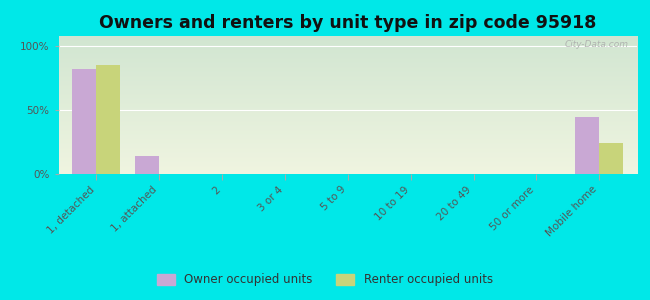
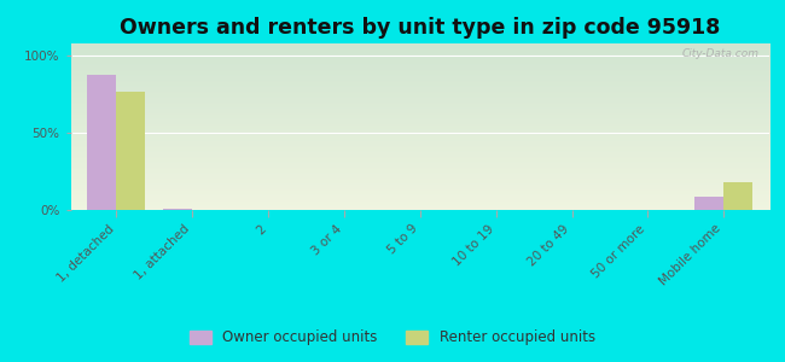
Owner occupied units/1, detached: 82% -> 88%
Renter occupied units/1, detached: 85% -> 77%
Owner occupied units/1, attached: 14% -> 1%
Owner occupied units/Mobile home: 45% -> 9%
Renter occupied units/Mobile home: 24% -> 18%
